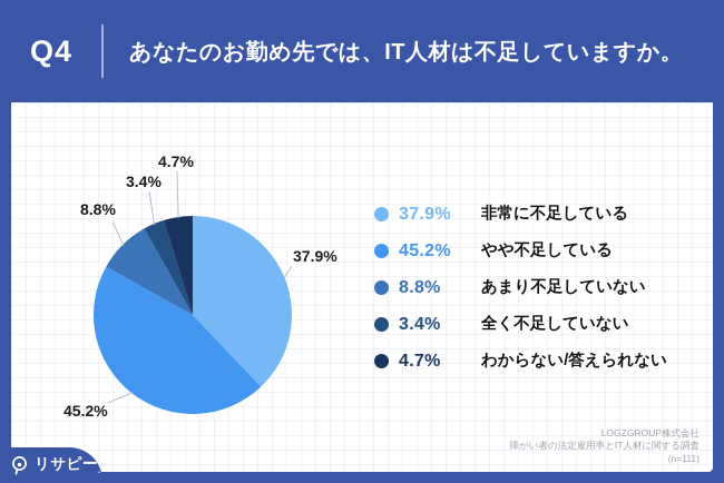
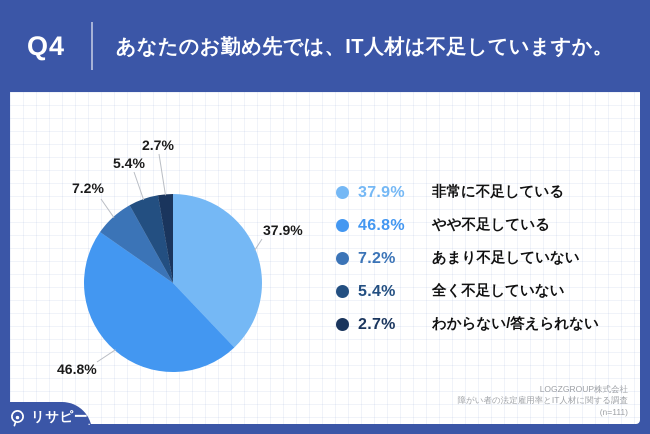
やや不足している: 45.2% -> 46.8%
あまり不足していない: 8.8% -> 7.2%
全く不足していない: 3.4% -> 5.4%
わからない/答えられない: 4.7% -> 2.7%
